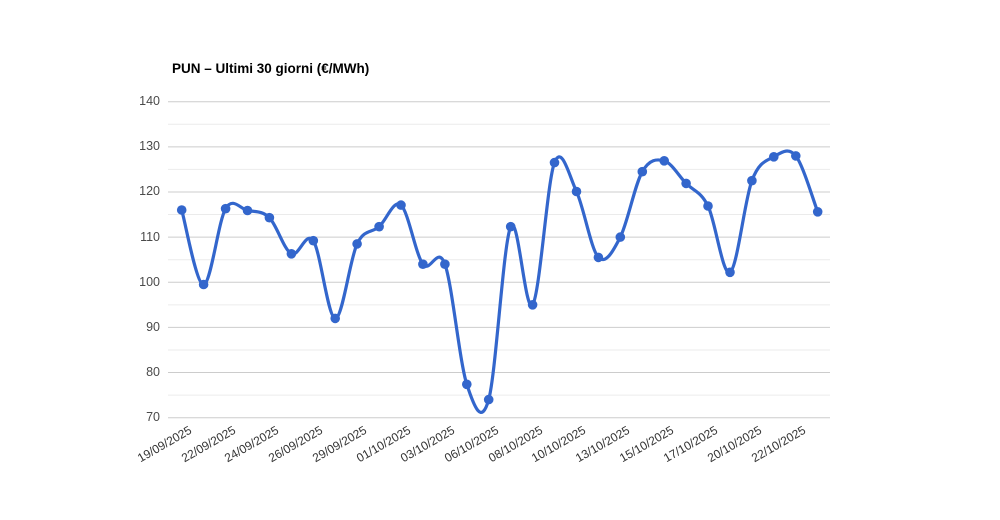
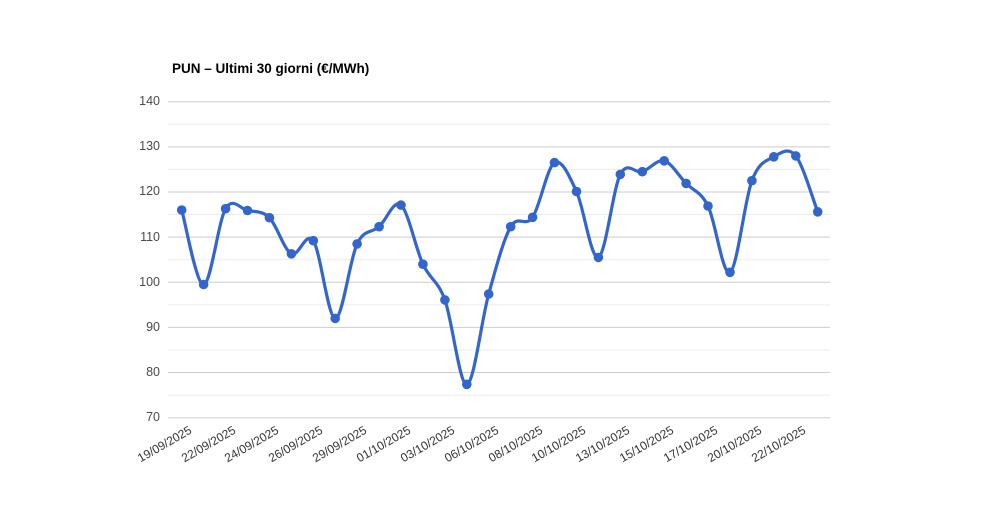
03/10/2025: 104 -> 96
06/10/2025: 74 -> 97
08/10/2025: 95 -> 114
13/10/2025: 110 -> 124
